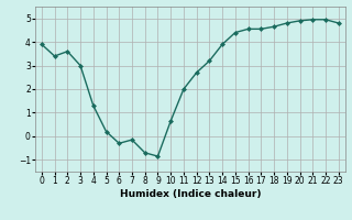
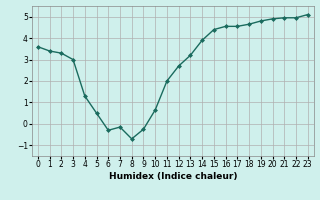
0: 3.90 -> 3.60
2: 3.60 -> 3.30
5: 0.20 -> 0.50
9: -0.85 -> -0.25
23: 4.80 -> 5.10
